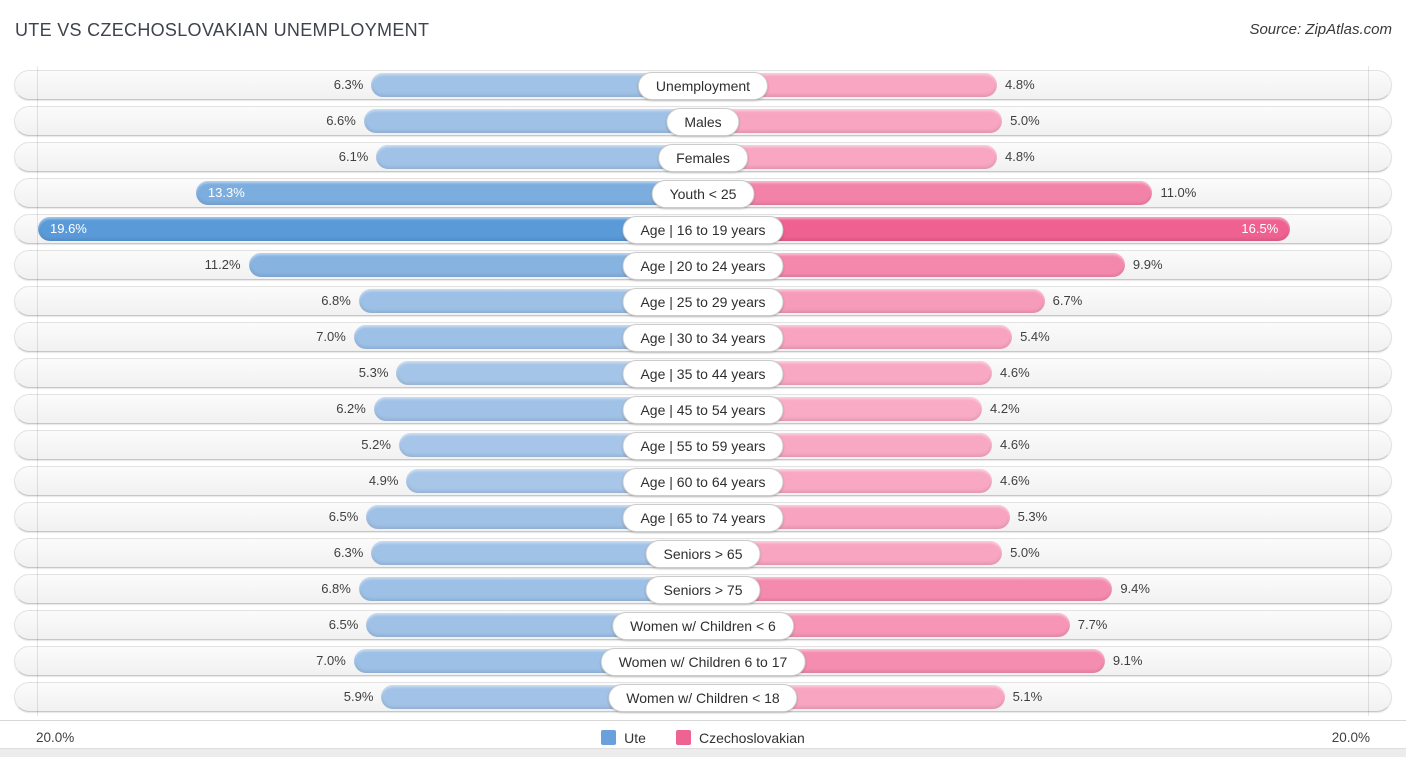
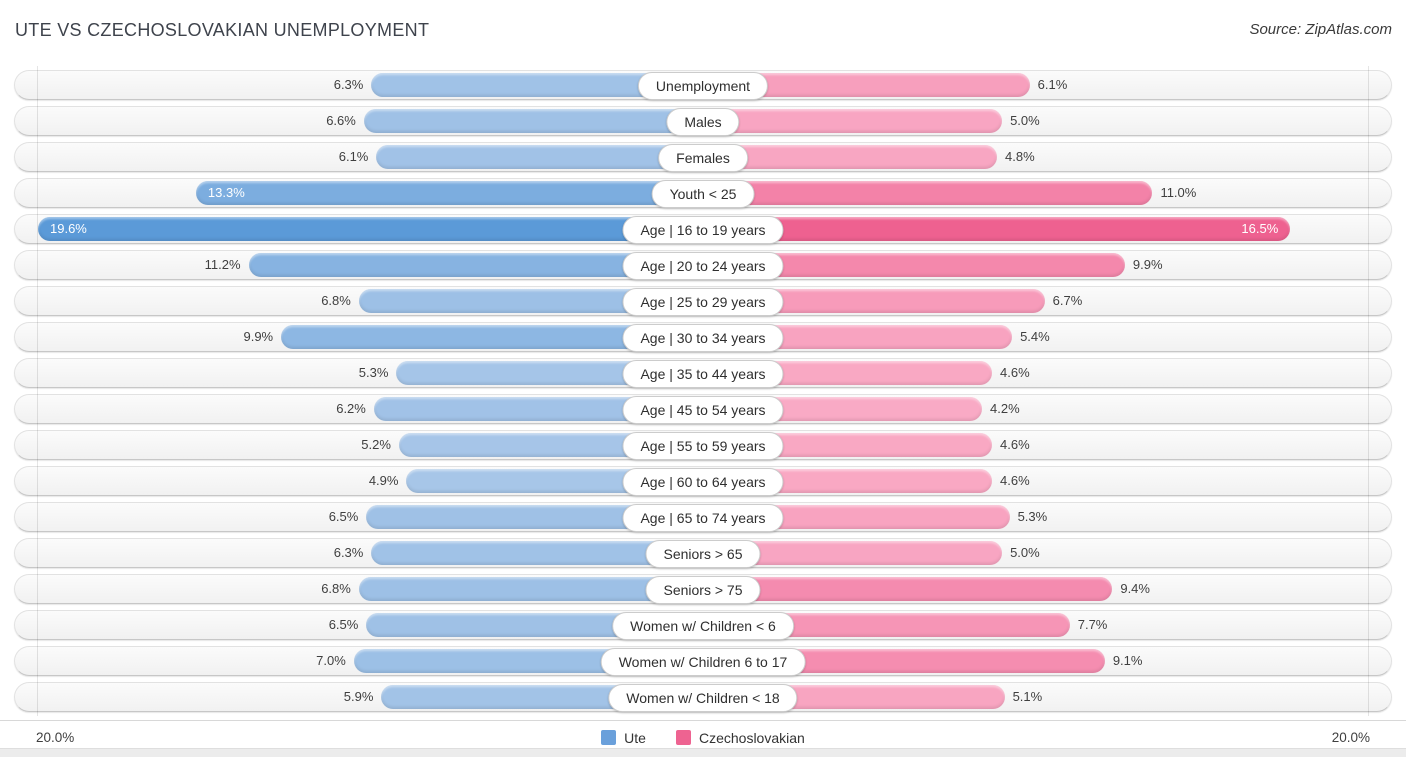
Czechoslovakian/Unemployment: 4.8% -> 6.1%
Ute/Age | 30 to 34 years: 7.0% -> 9.9%
